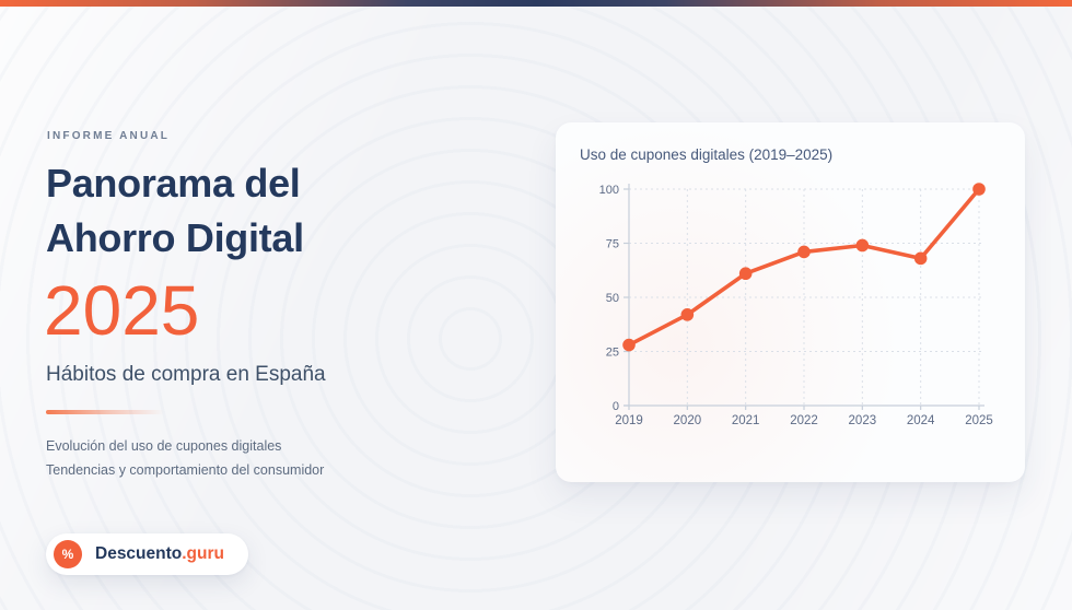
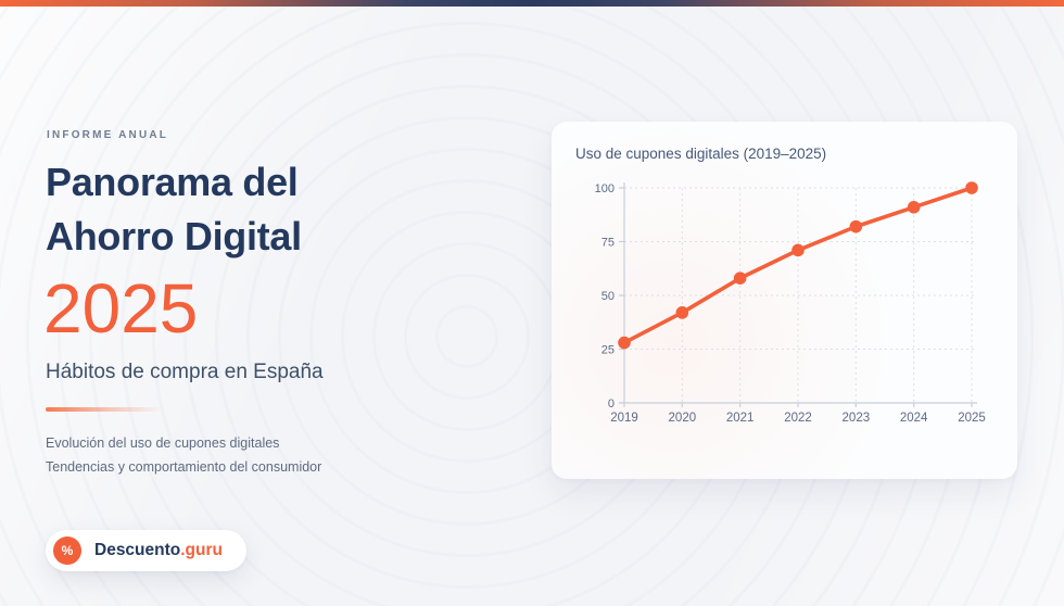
2021: 61 -> 58
2023: 74 -> 82
2024: 68 -> 91
